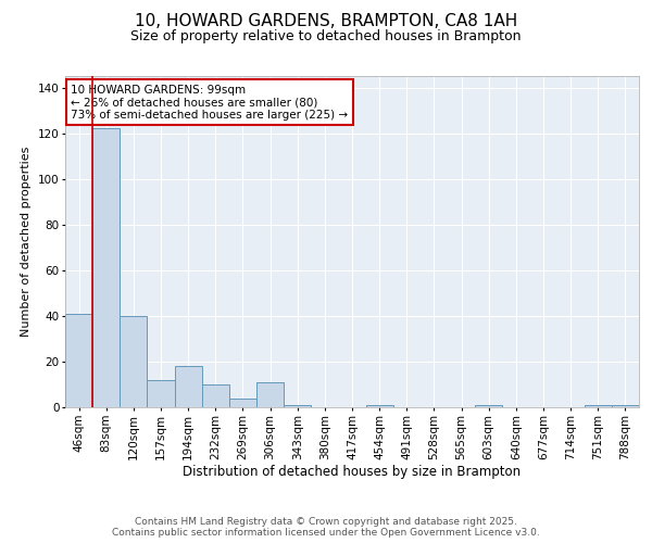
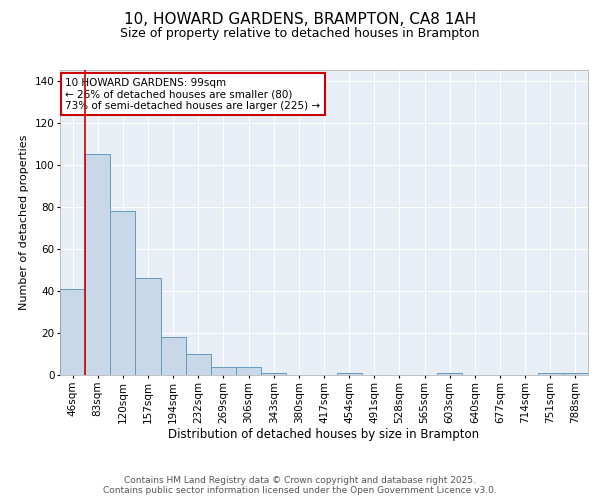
83sqm: 122 -> 105
120sqm: 40 -> 78
157sqm: 12 -> 46
306sqm: 11 -> 4
